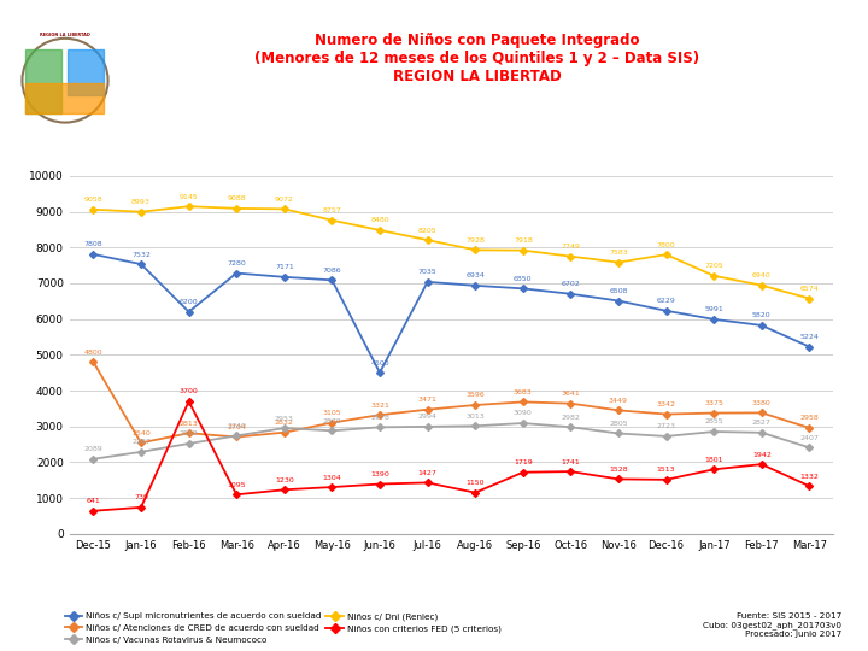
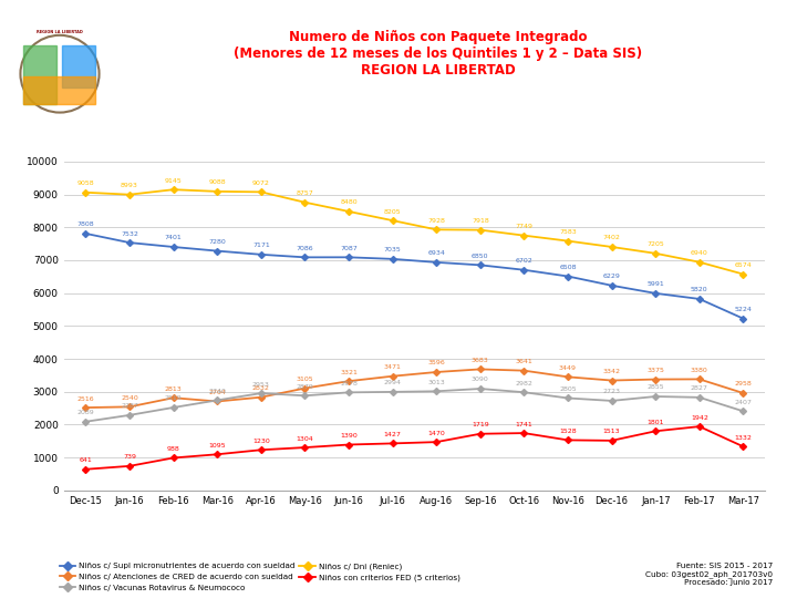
Niños c/ Atenciones de CRED de acuerdo con sueldad/Dec-15: 4800 -> 2520
Niños c/ Supl micronutrientes de acuerdo con sueldad/Feb-16: 6200 -> 7400
Niños con criterios FED (5 criterios)/Feb-16: 3700 -> 990
Niños c/ Supl micronutrientes de acuerdo con sueldad/Jun-16: 4500 -> 7090
Niños con criterios FED (5 criterios)/Aug-16: 1150 -> 1470
Niños c/ Dni (Reniec)/Dec-16: 7800 -> 7400
